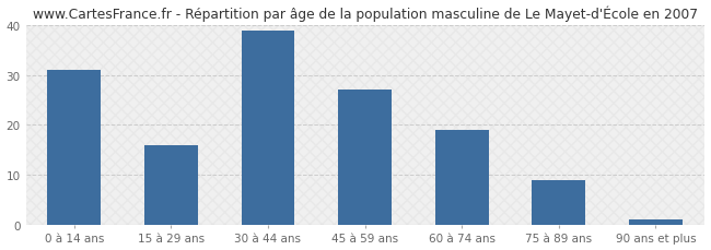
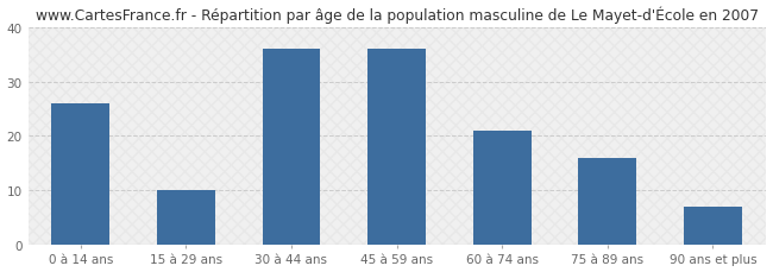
0 à 14 ans: 31 -> 26
15 à 29 ans: 16 -> 10
30 à 44 ans: 39 -> 36
45 à 59 ans: 27 -> 36
60 à 74 ans: 19 -> 21
75 à 89 ans: 9 -> 16
90 ans et plus: 1 -> 7
